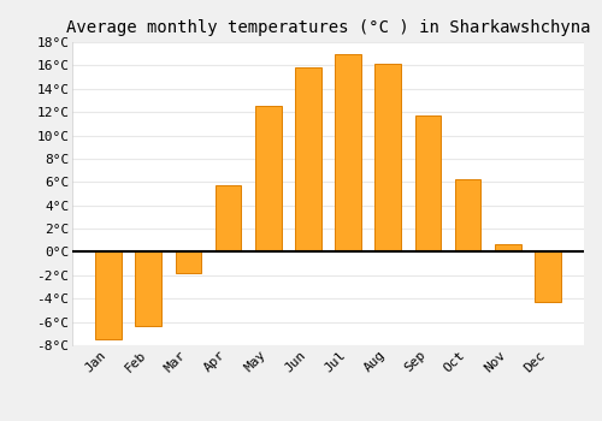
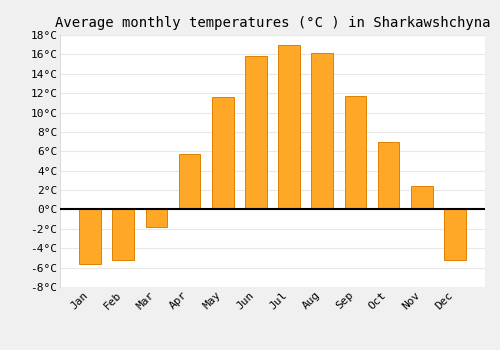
Jan: -7.5°C -> -5.6°C
Feb: -6.3°C -> -5.2°C
May: 12.5°C -> 11.6°C
Oct: 6.2°C -> 7.0°C
Nov: 0.7°C -> 2.4°C
Dec: -4.3°C -> -5.2°C
